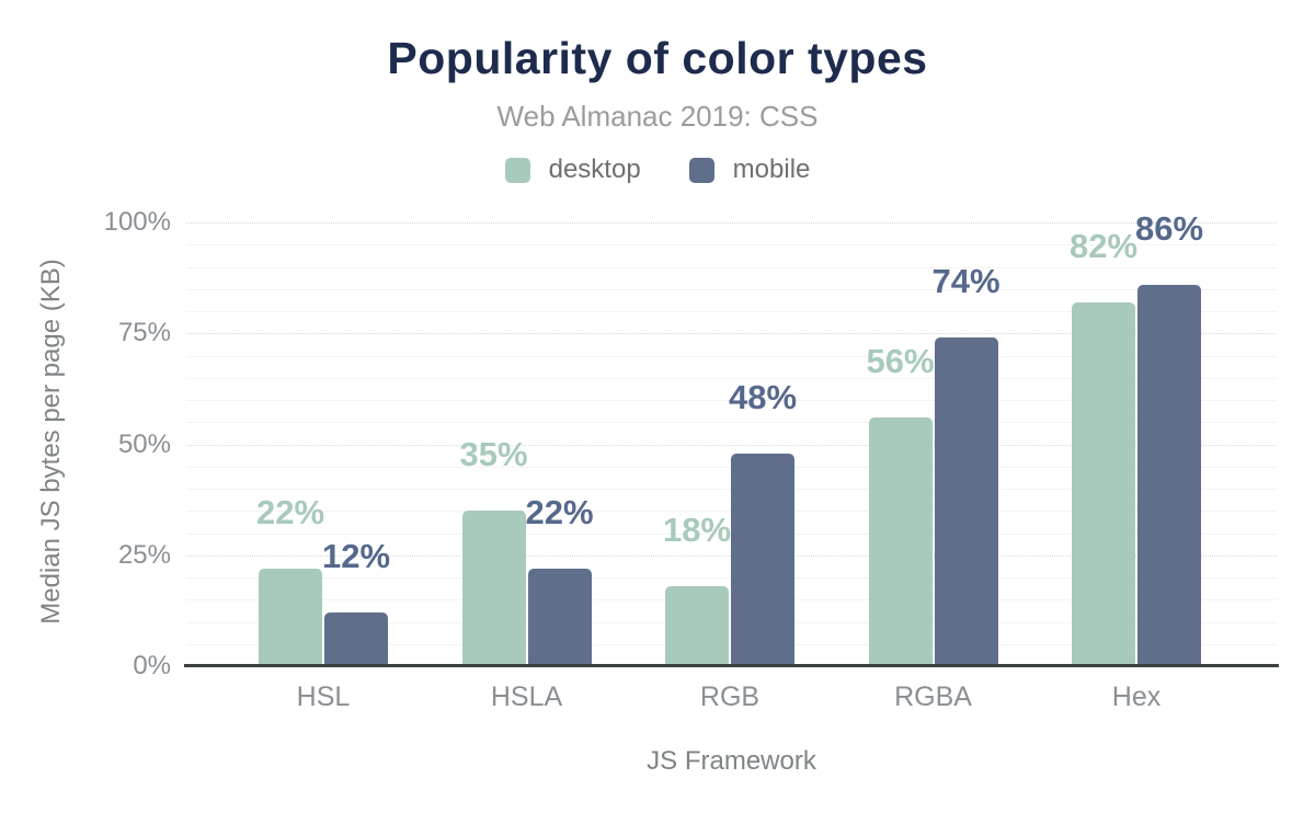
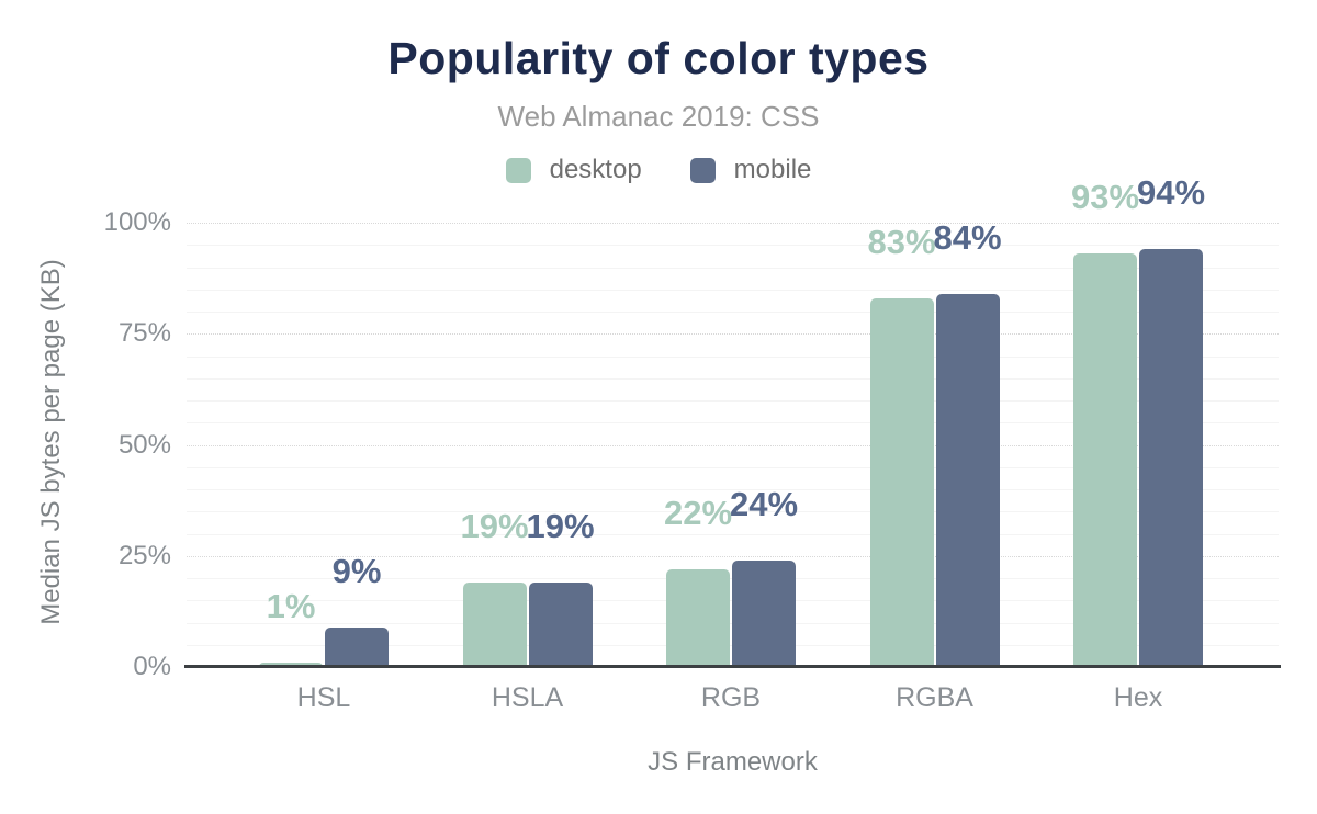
desktop/HSL: 22% -> 1%
mobile/HSL: 12% -> 9%
desktop/HSLA: 35% -> 19%
mobile/HSLA: 22% -> 19%
desktop/RGB: 18% -> 22%
mobile/RGB: 48% -> 24%
desktop/RGBA: 56% -> 83%
mobile/RGBA: 74% -> 84%
desktop/Hex: 82% -> 93%
mobile/Hex: 86% -> 94%
